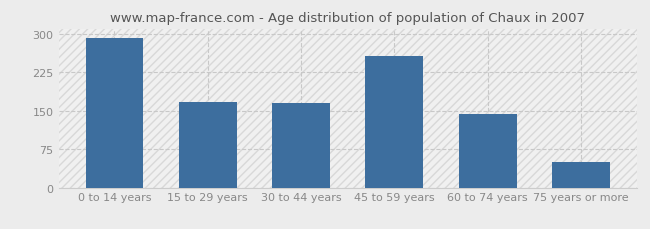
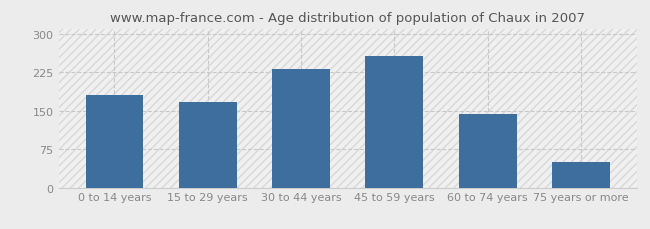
0 to 14 years: 292 -> 181
30 to 44 years: 166 -> 232
